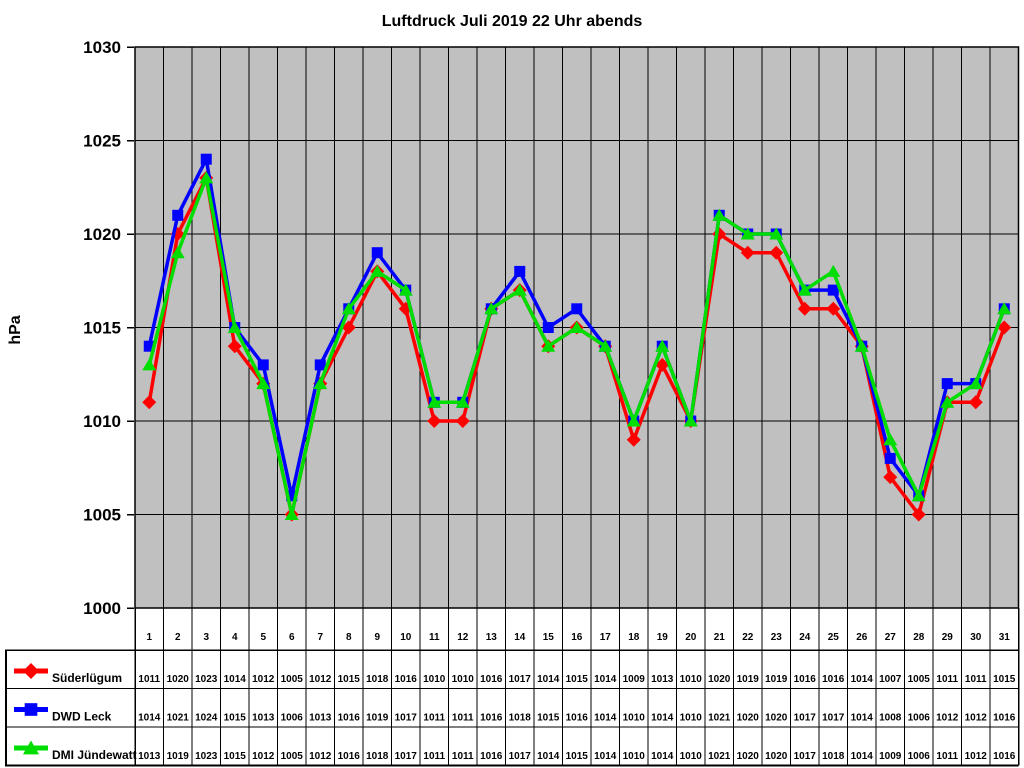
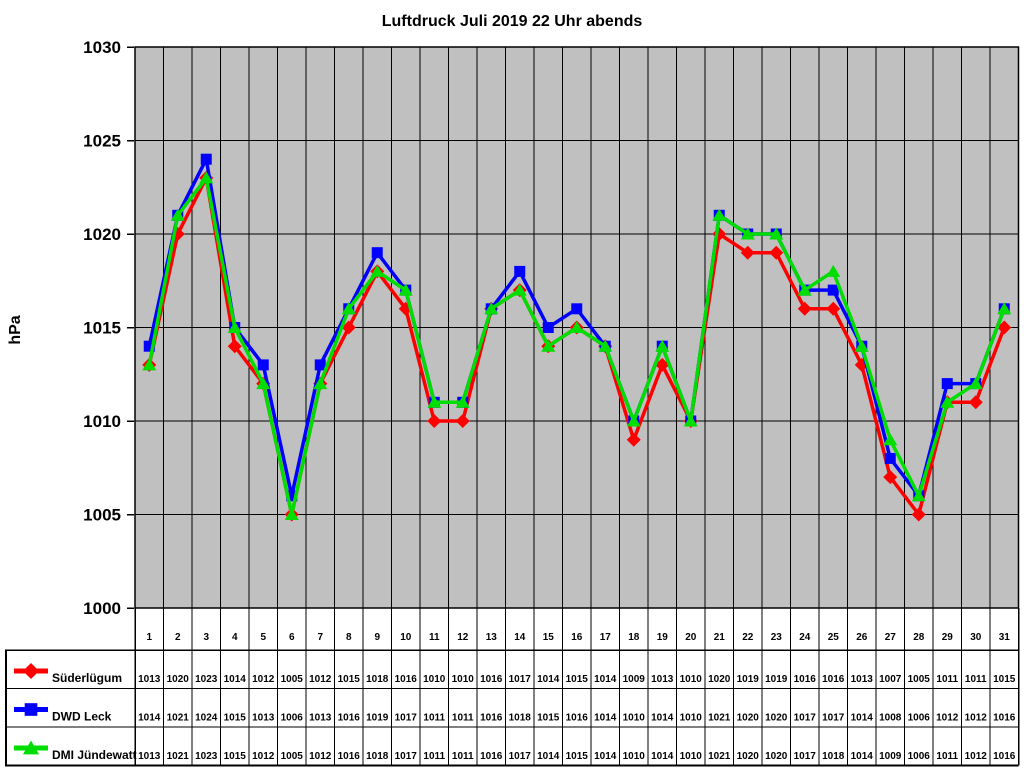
Süderlügum/1: 1011 -> 1013
DMI Jündewatt/2: 1019 -> 1021
Süderlügum/26: 1014 -> 1013
